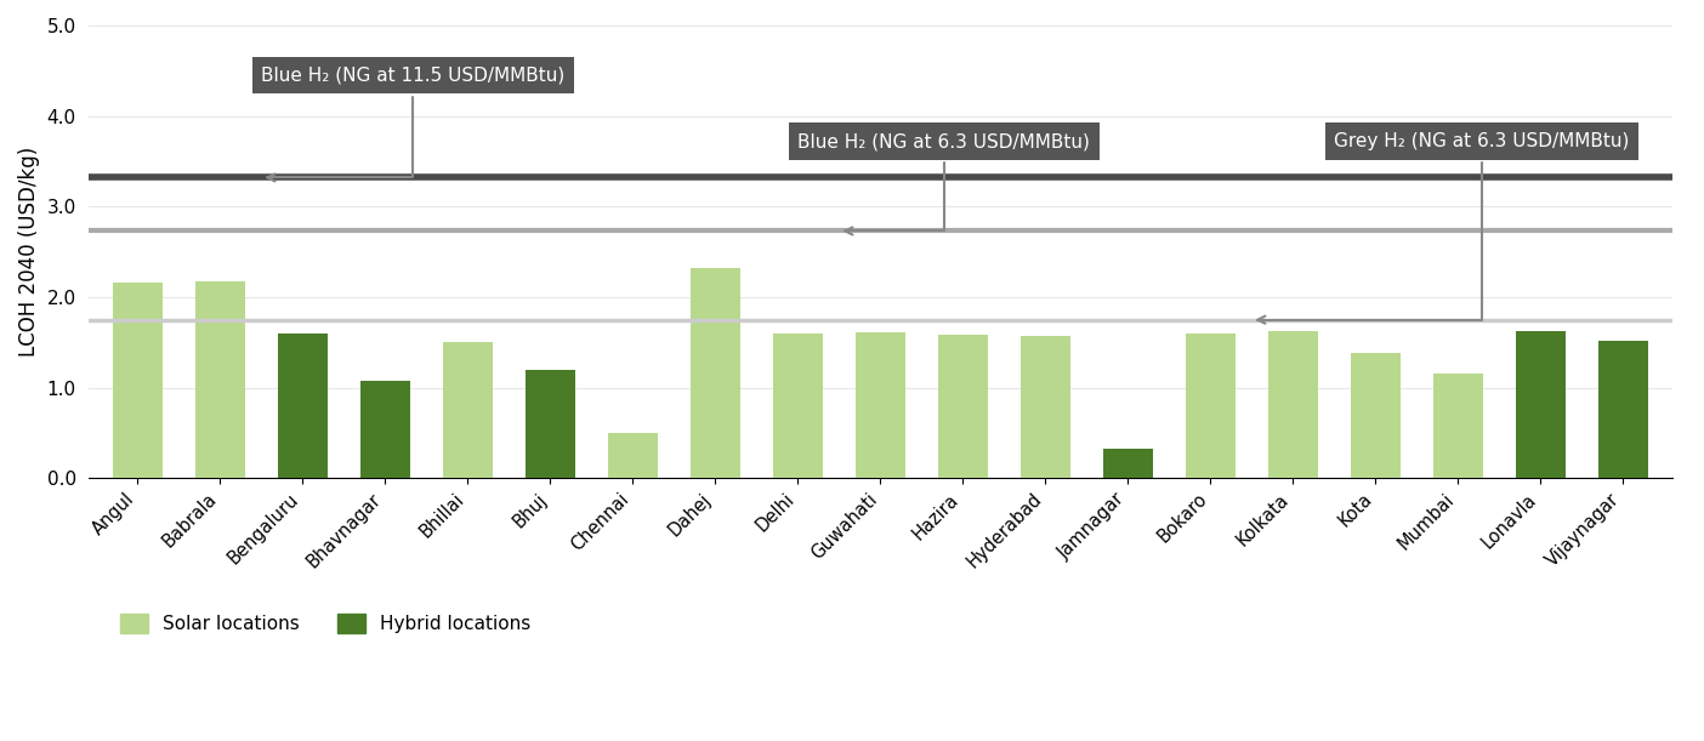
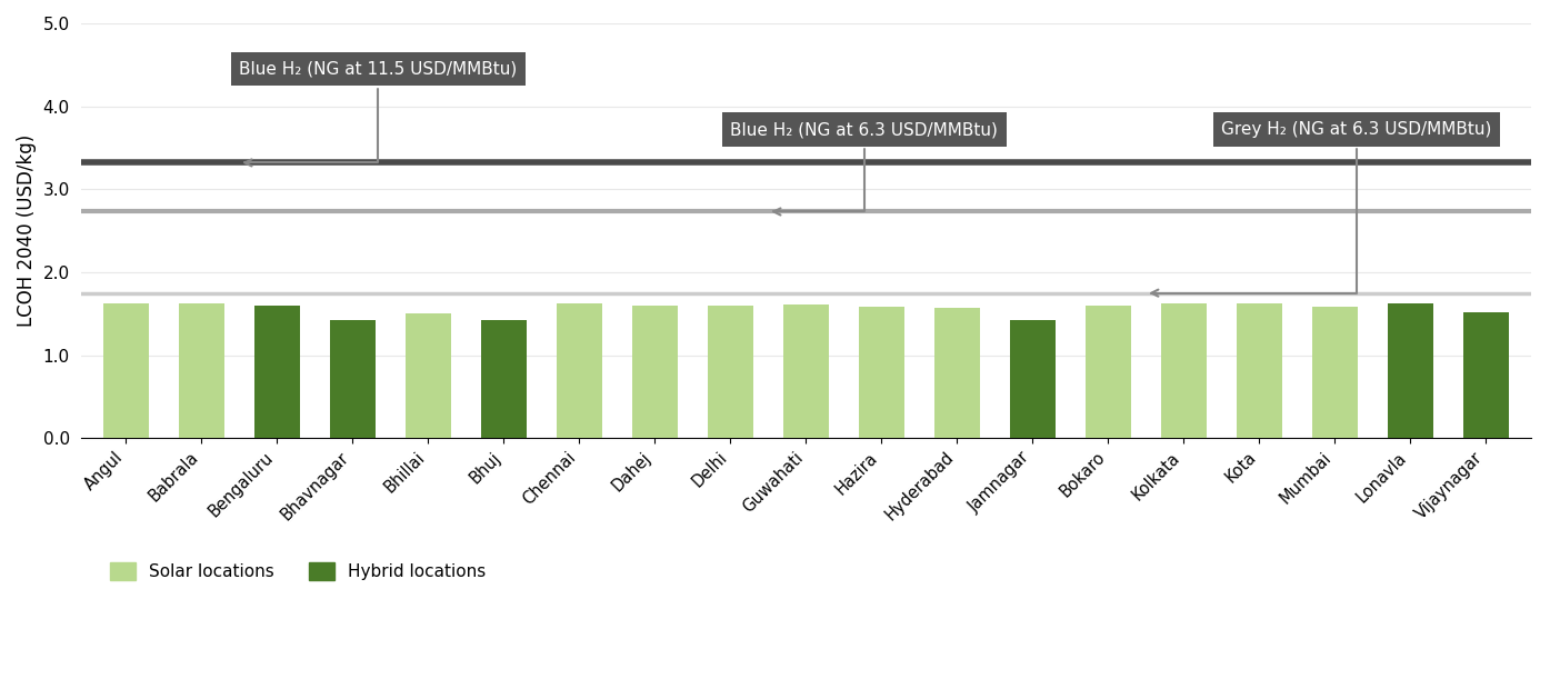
Angul: 2.16 -> 1.62
Babrala: 2.18 -> 1.62
Bhavnagar: 1.08 -> 1.43
Bhuj: 1.20 -> 1.42
Chennai: 0.50 -> 1.63
Dahej: 2.32 -> 1.60
Jamnagar: 0.32 -> 1.42
Kota: 1.38 -> 1.63
Mumbai: 1.16 -> 1.58
